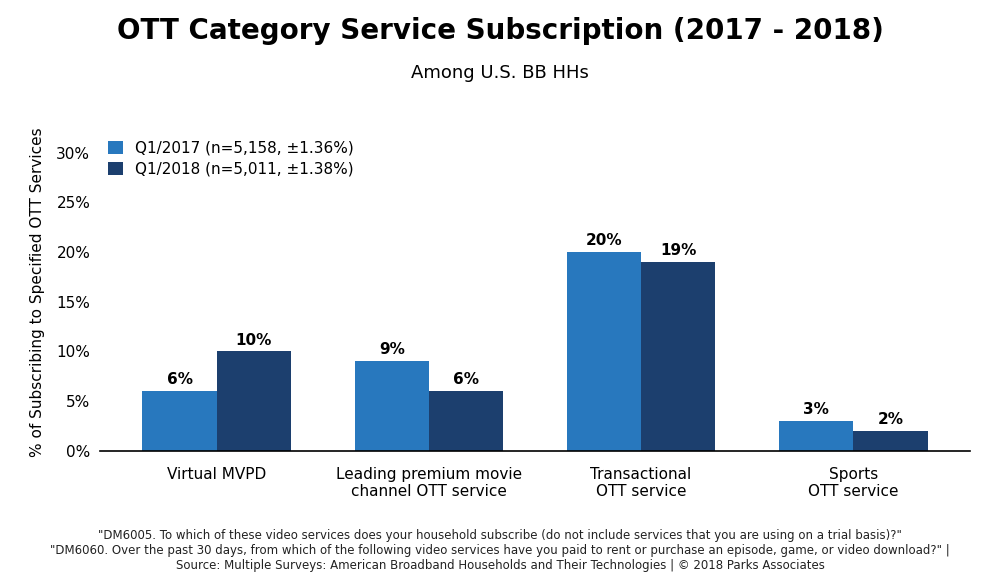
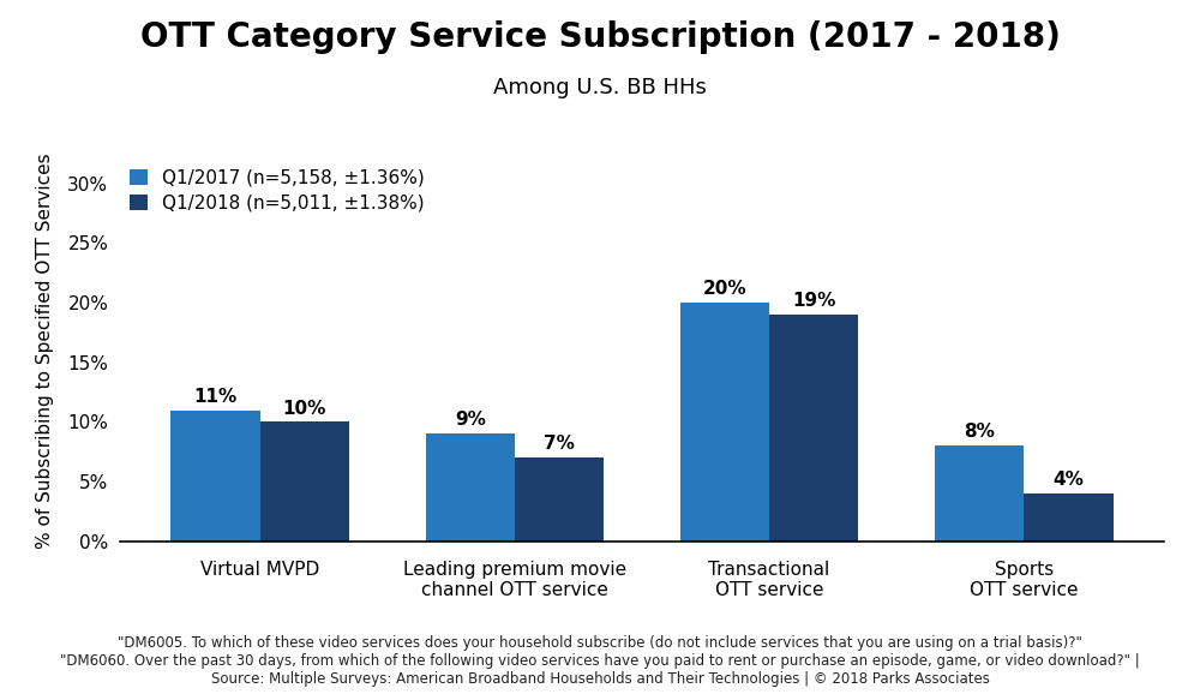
Q1/2017 (n=5,158, ±1.36%)/Virtual MVPD: 6% -> 11%
Q1/2018 (n=5,011, ±1.38%)/Leading premium movie channel OTT service: 6% -> 7%
Q1/2017 (n=5,158, ±1.36%)/Sports OTT service: 3% -> 8%
Q1/2018 (n=5,011, ±1.38%)/Sports OTT service: 2% -> 4%
